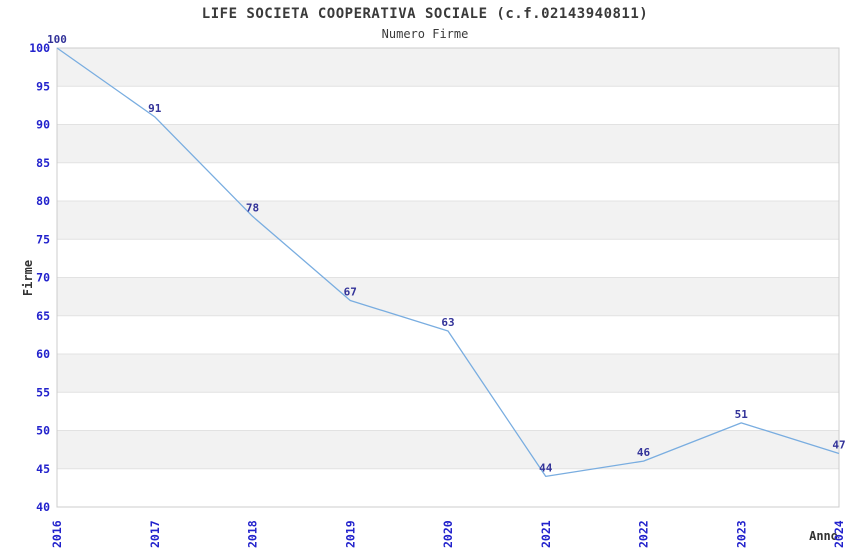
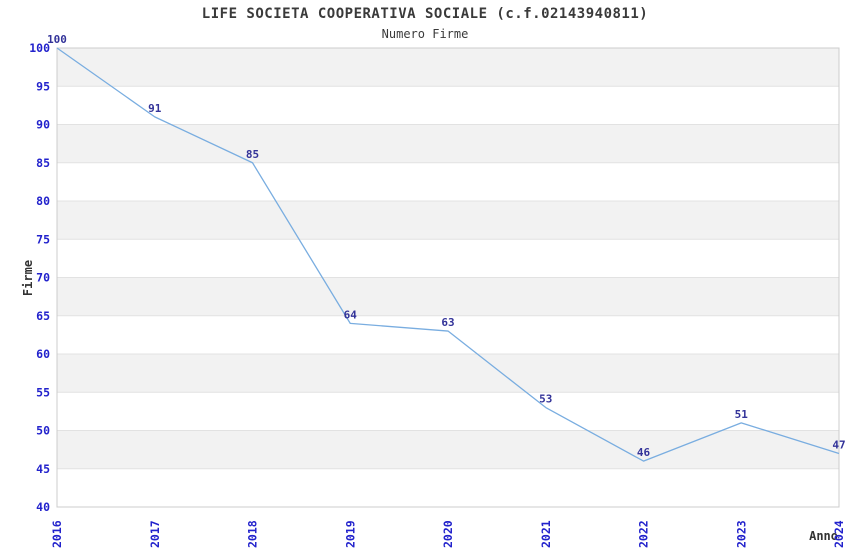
2018: 78 -> 85
2019: 67 -> 64
2021: 44 -> 53
